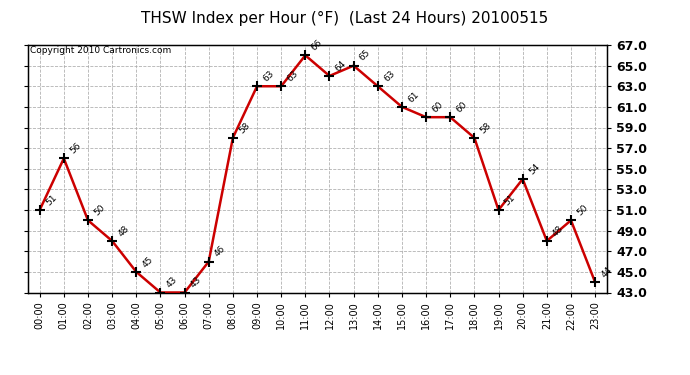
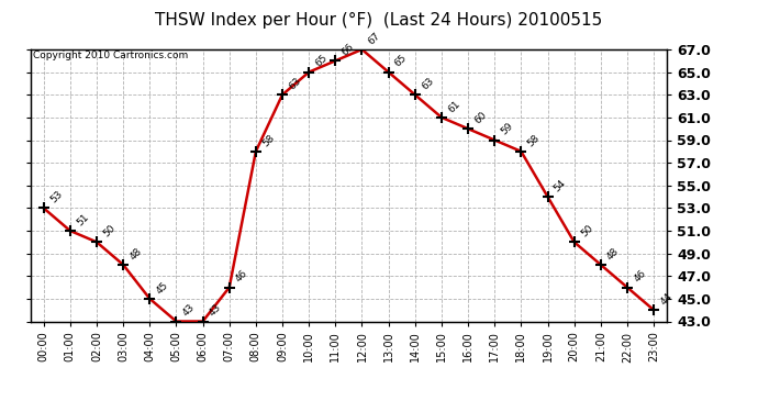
00:00: 51 -> 53
01:00: 56 -> 51
10:00: 63 -> 65
12:00: 64 -> 67
17:00: 60 -> 59
19:00: 51 -> 54
20:00: 54 -> 50
22:00: 50 -> 46
